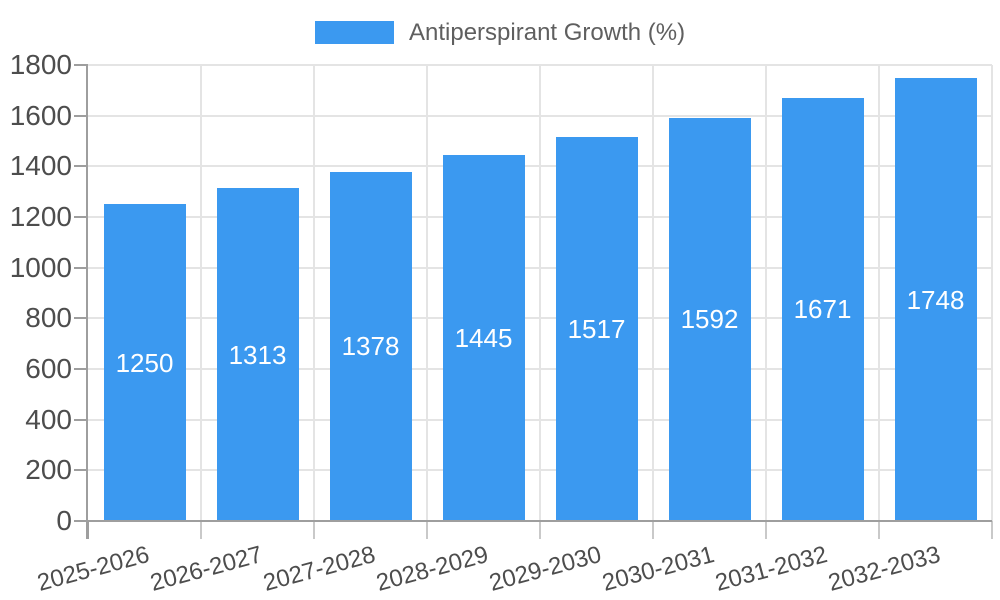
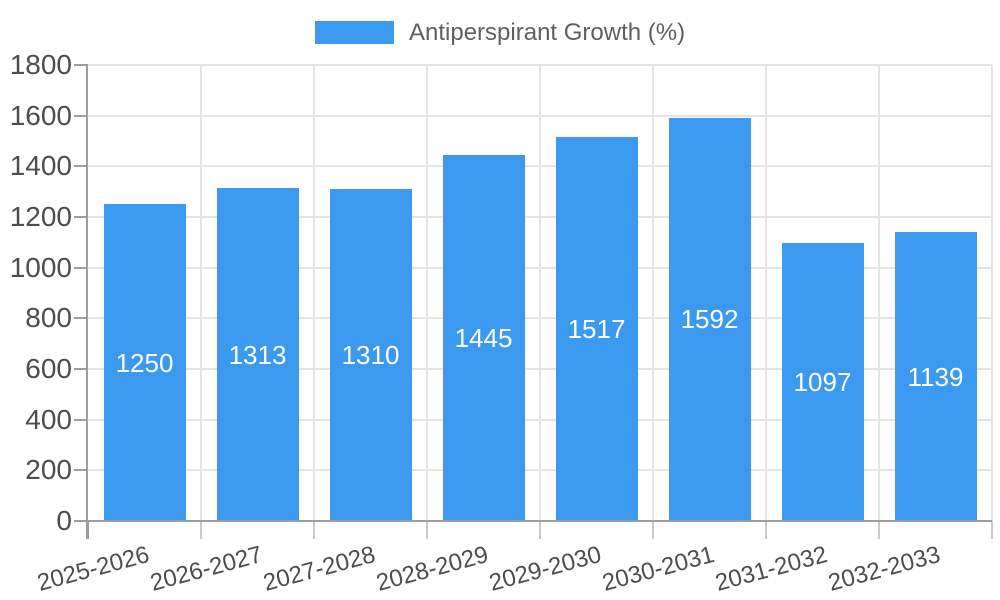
2027-2028: 1378 -> 1310
2031-2032: 1671 -> 1097
2032-2033: 1748 -> 1139
